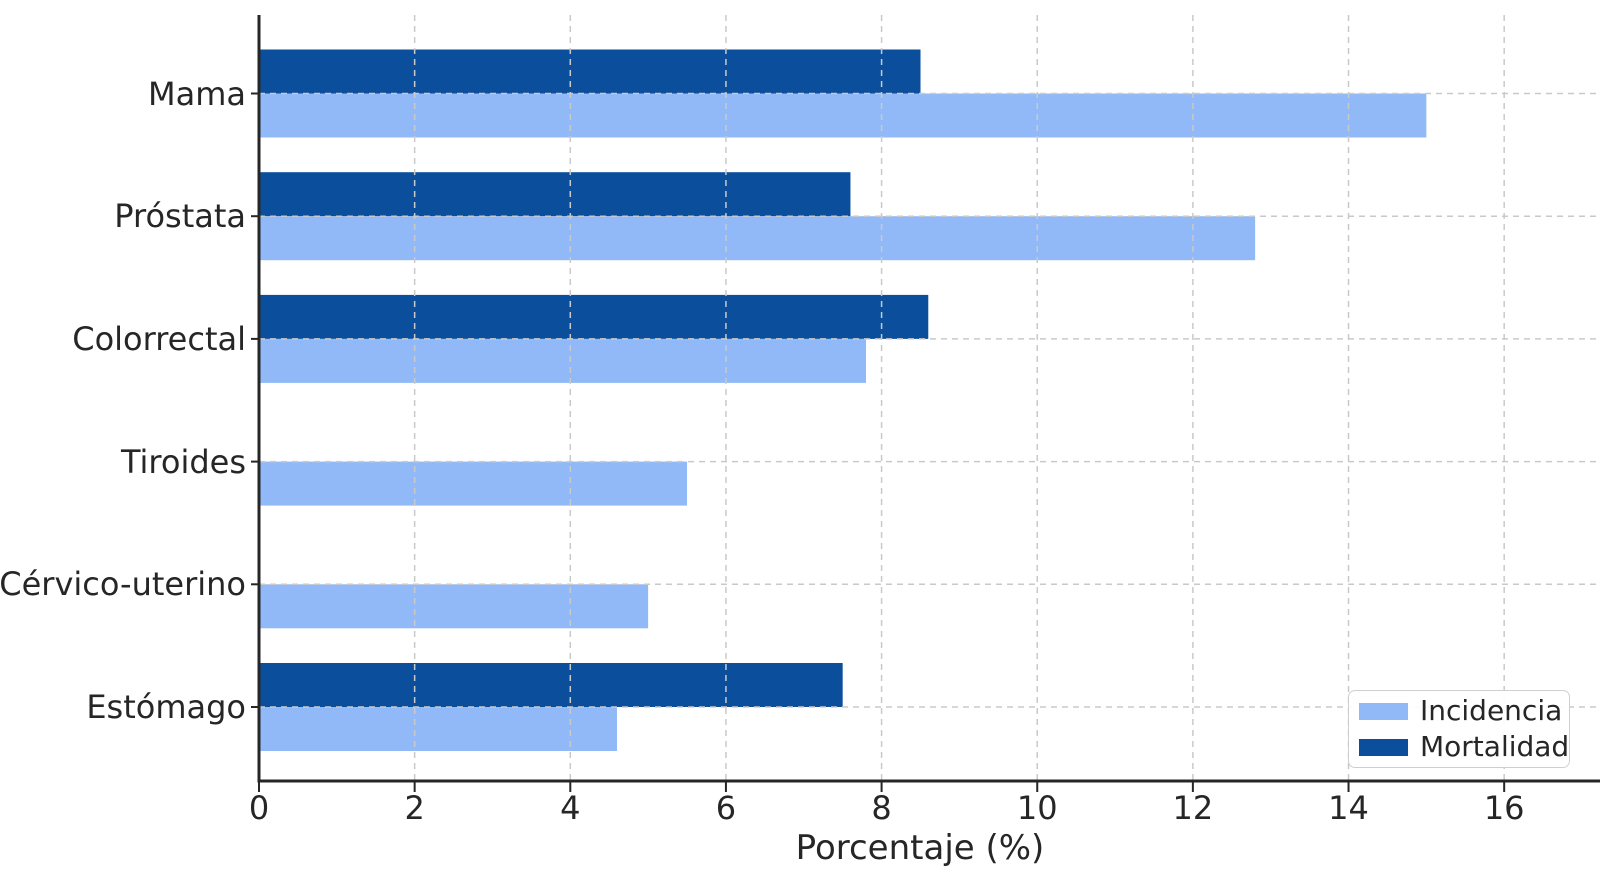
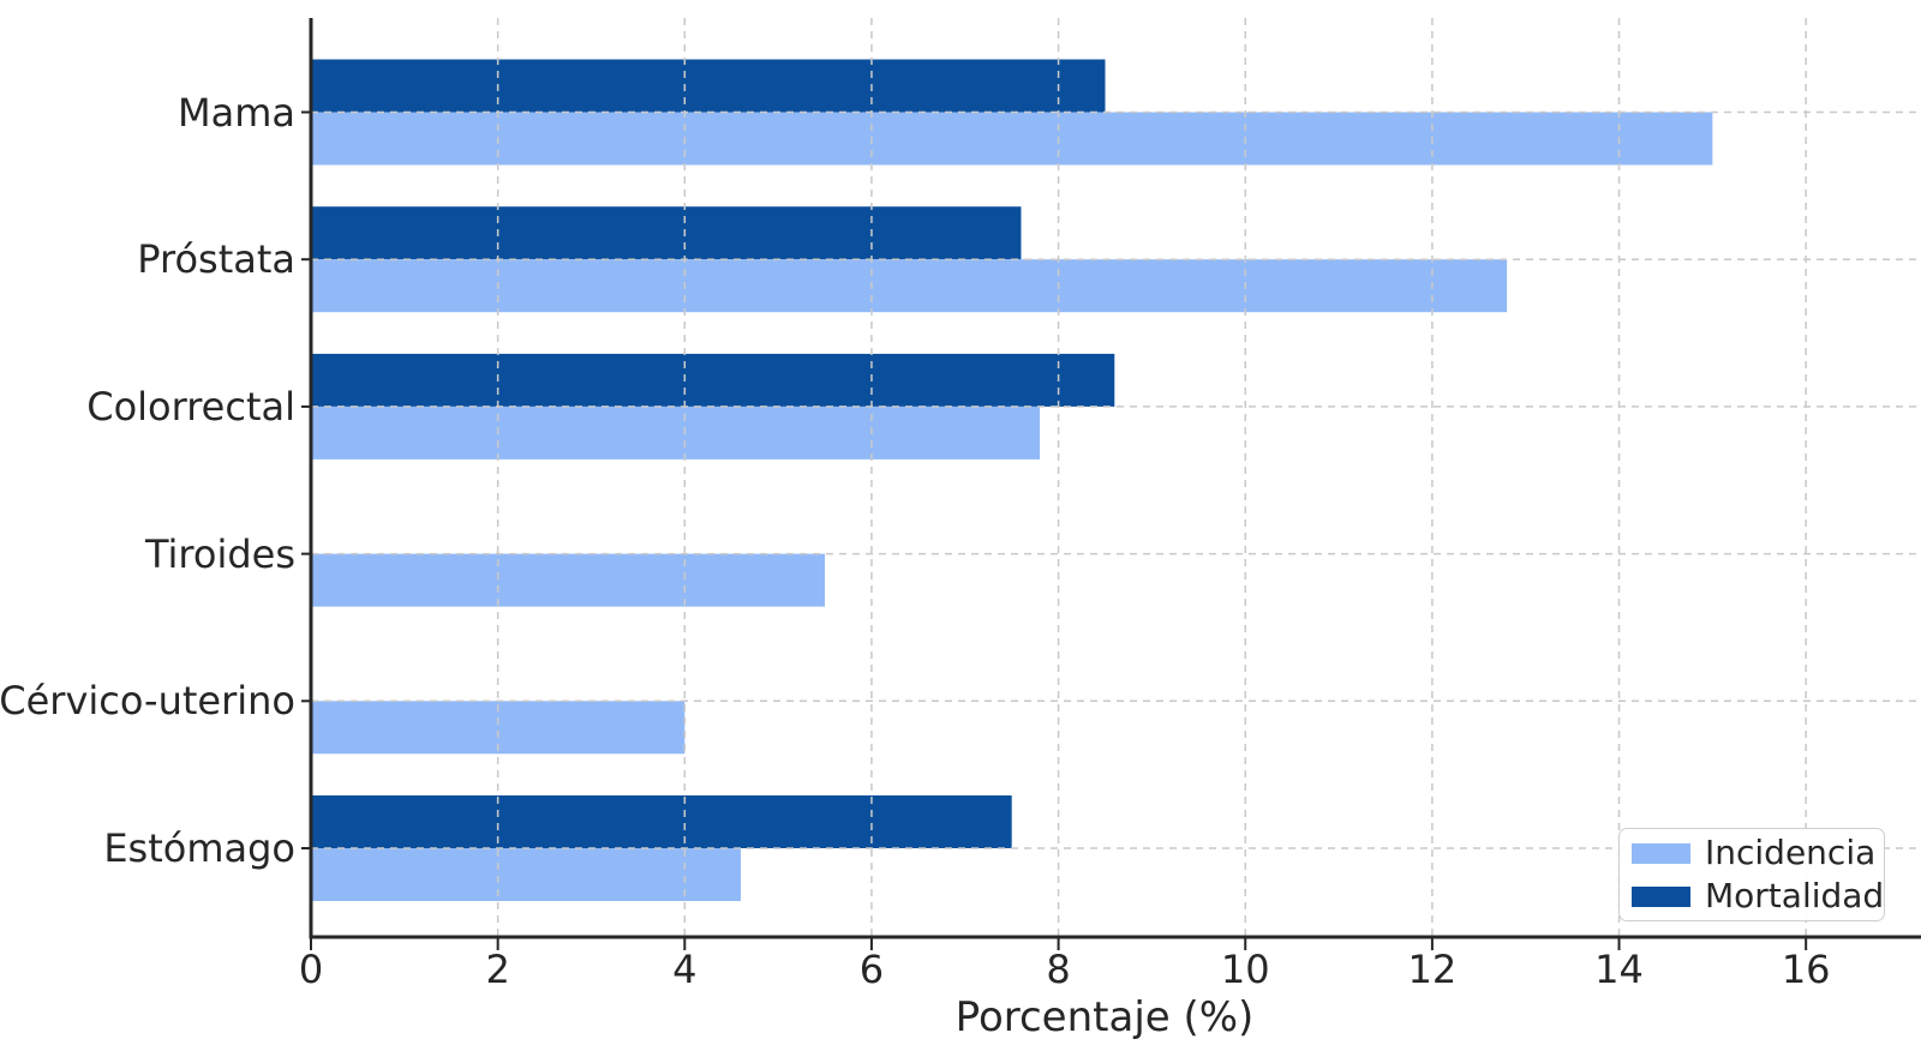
Incidencia/Cérvico-uterino: 5.0 -> 4.0
